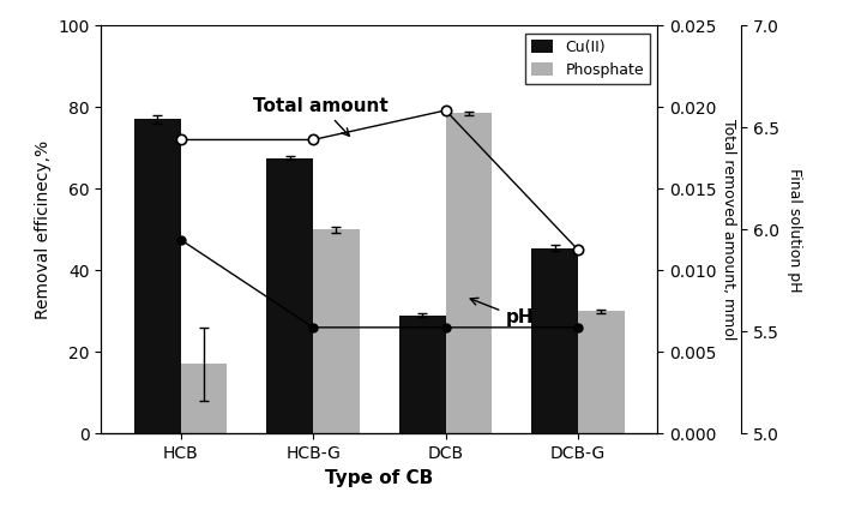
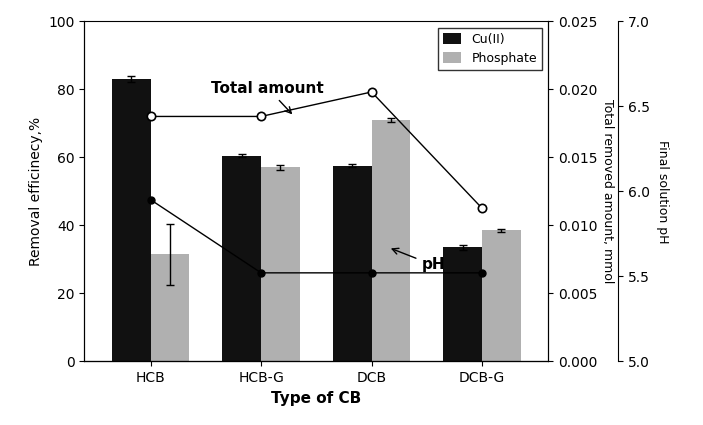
Cu(II)/HCB: 77.0 -> 83.0
Phosphate/HCB: 17.0 -> 31.5
Cu(II)/HCB-G: 67.5 -> 60.5
Phosphate/HCB-G: 50.0 -> 57.0
Cu(II)/DCB: 29.0 -> 57.5
Phosphate/DCB: 78.5 -> 71.0
Cu(II)/DCB-G: 45.5 -> 33.5
Phosphate/DCB-G: 30.0 -> 38.5
